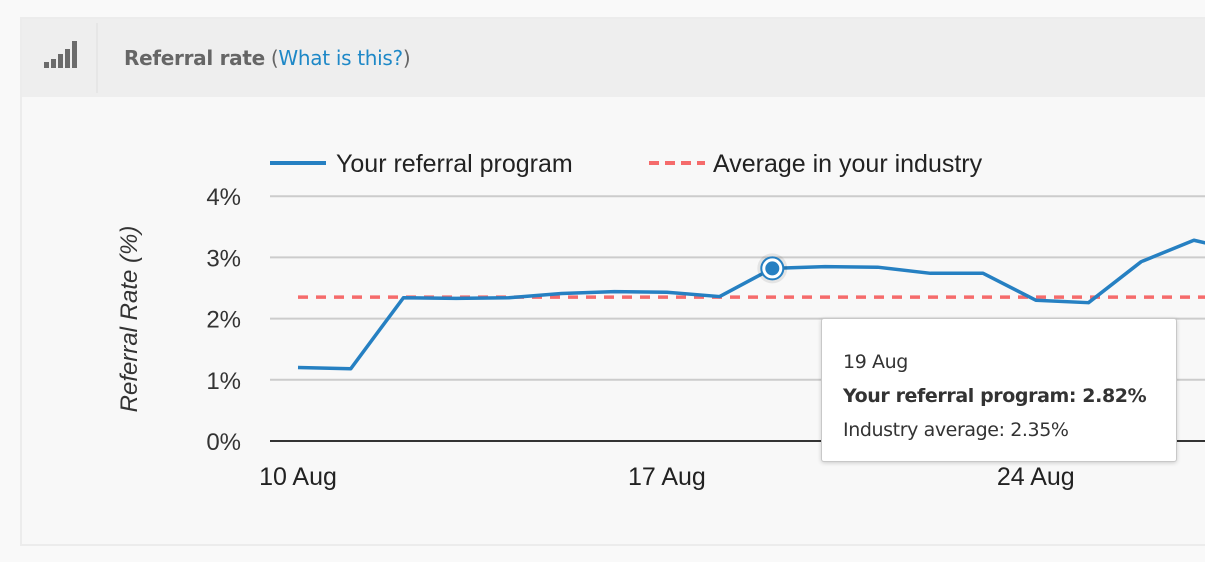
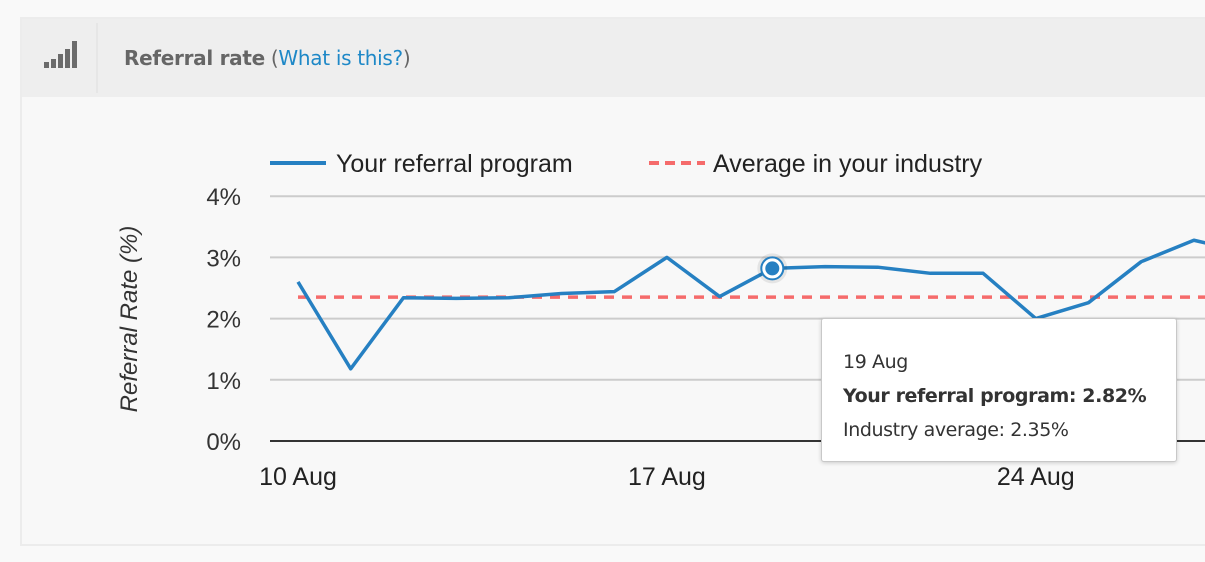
Your referral program/10 Aug: 1.2% -> 2.6%
Your referral program/17 Aug: 2.4% -> 3.0%
Your referral program/24 Aug: 2.3% -> 2.0%
